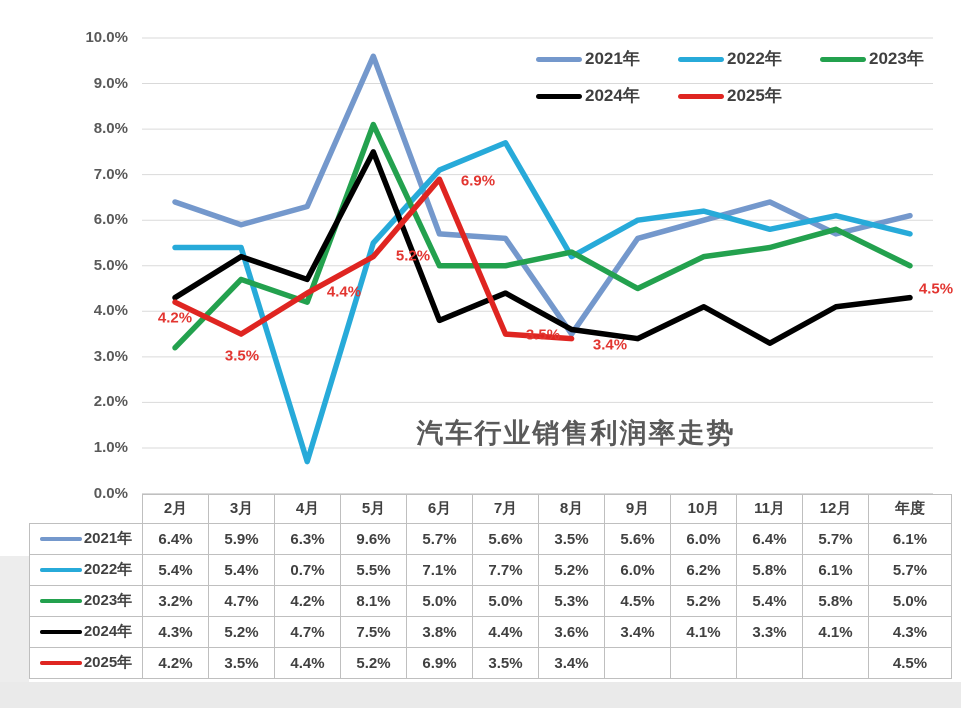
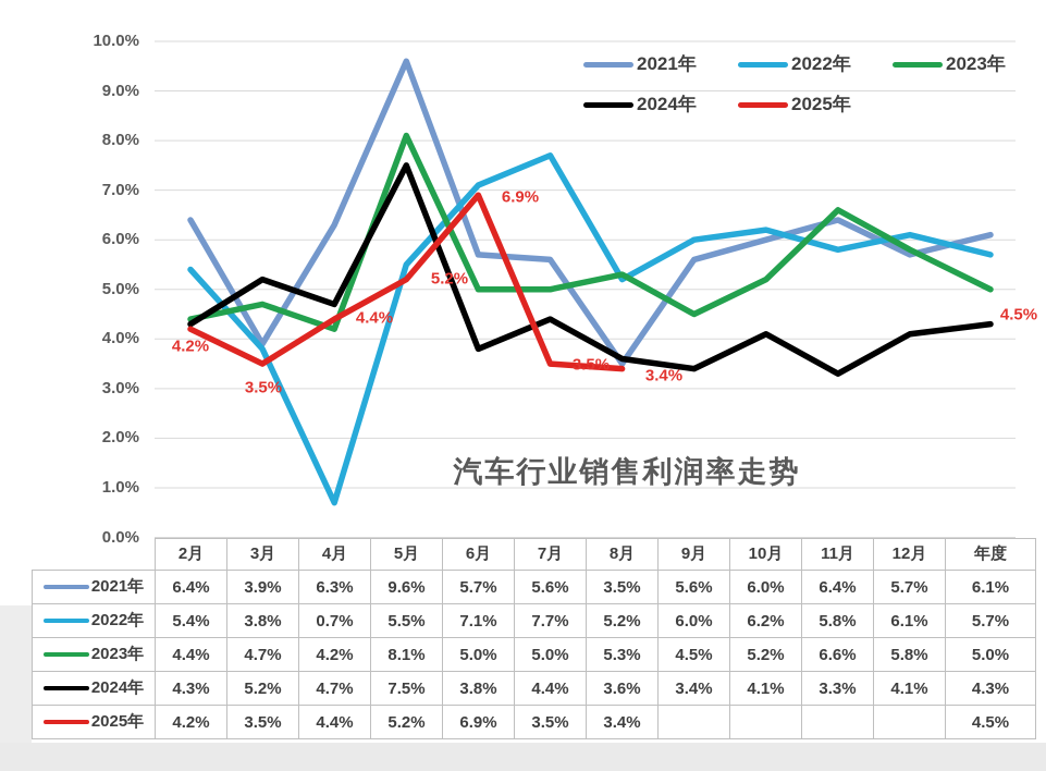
2023年/2月: 3.2% -> 4.4%
2021年/3月: 5.9% -> 3.9%
2022年/3月: 5.4% -> 3.8%
2023年/11月: 5.4% -> 6.6%
